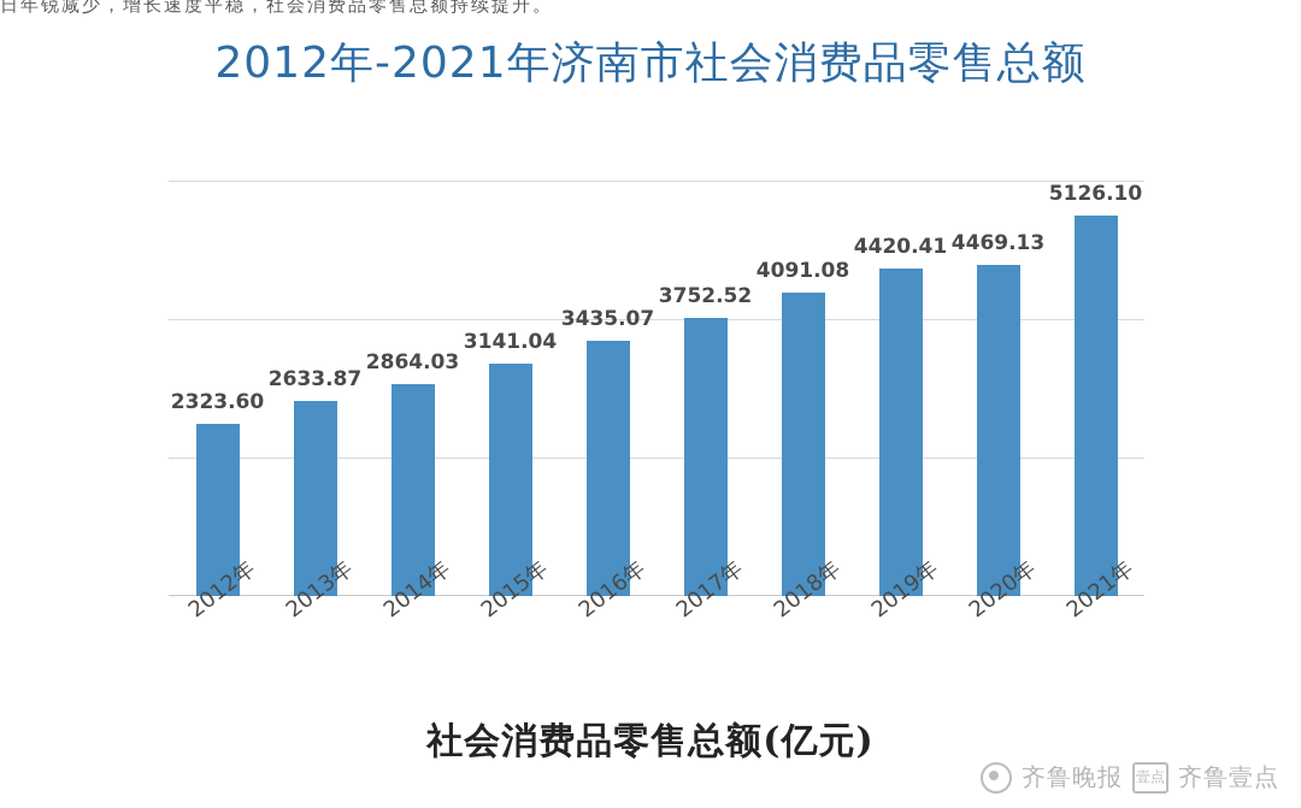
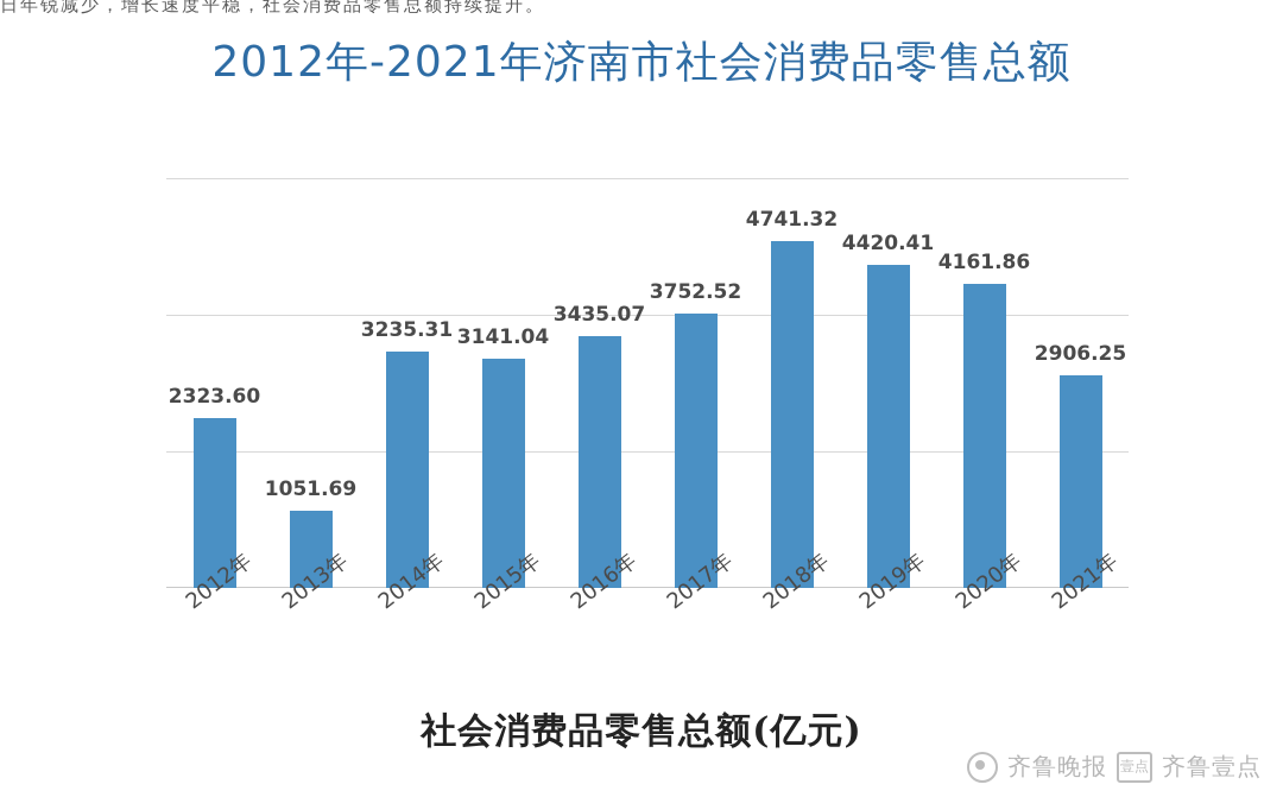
2013年: 2633.87 -> 1051.69
2014年: 2864.03 -> 3235.31
2018年: 4091.08 -> 4741.32
2020年: 4469.13 -> 4161.86
2021年: 5126.10 -> 2906.25
